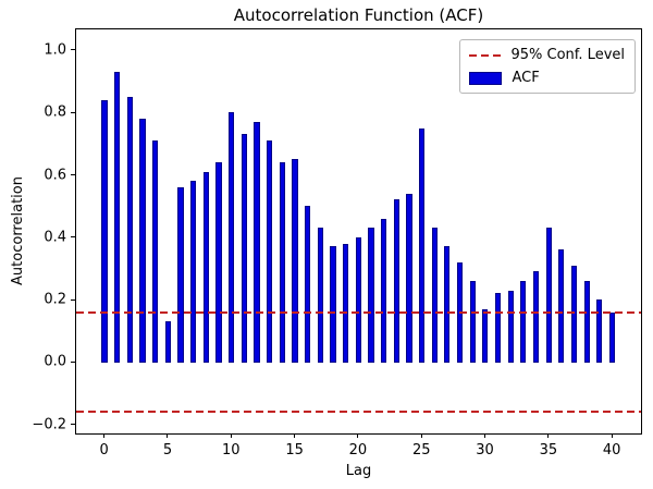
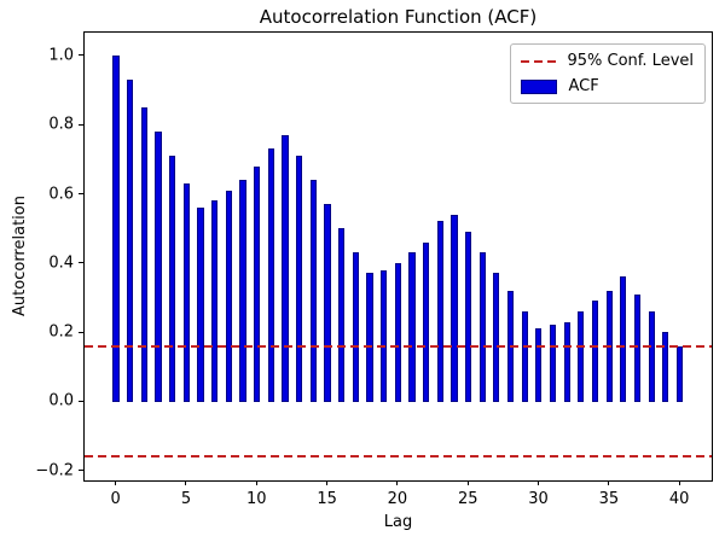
0: 0.84 -> 1.00
5: 0.13 -> 0.63
10: 0.80 -> 0.68
15: 0.65 -> 0.57
25: 0.75 -> 0.49
30: 0.17 -> 0.21
35: 0.43 -> 0.32
